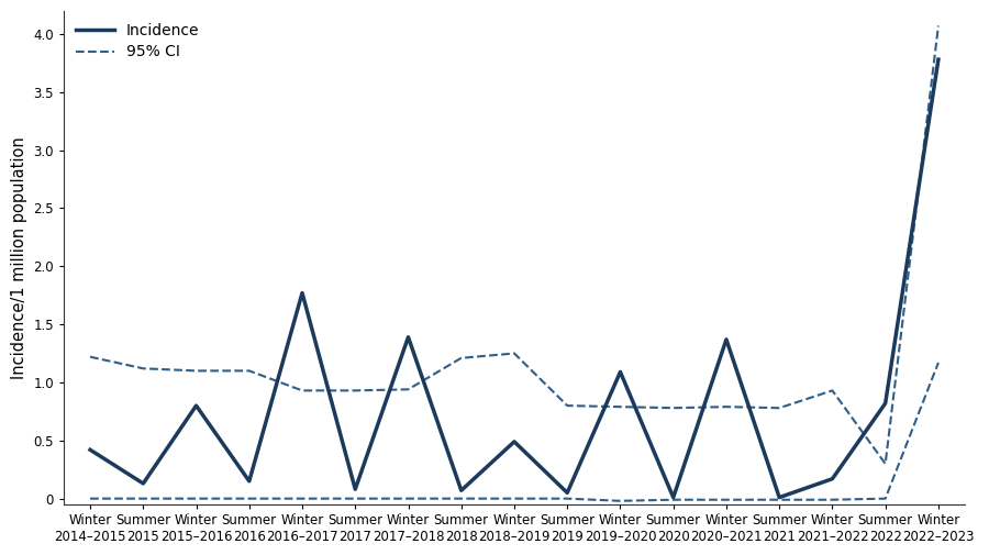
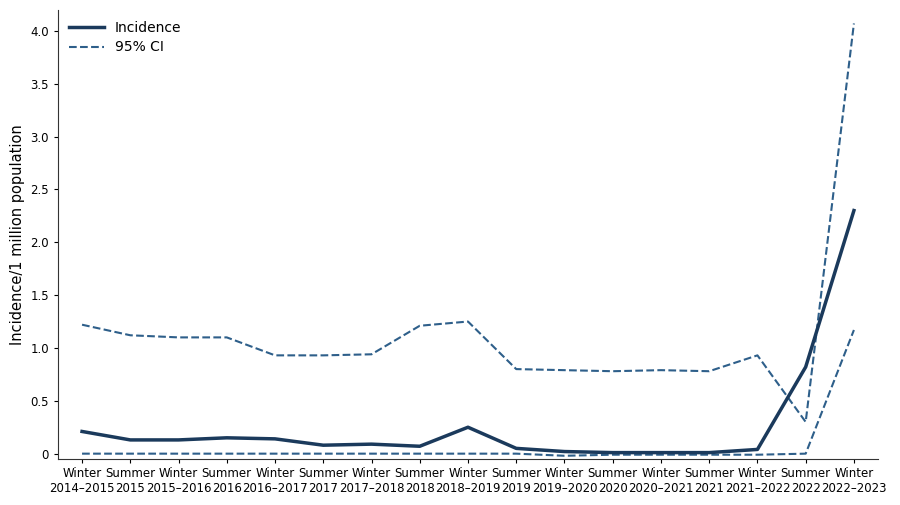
Incidence/Winter 2014–2015: 0.42 -> 0.21
Incidence/Winter 2015–2016: 0.80 -> 0.13
Incidence/Winter 2016–2017: 1.77 -> 0.14
Incidence/Winter 2017–2018: 1.39 -> 0.09
Incidence/Winter 2018–2019: 0.49 -> 0.25
Incidence/Winter 2019–2020: 1.09 -> 0.02
Incidence/Winter 2020–2021: 1.37 -> 0.01
Incidence/Winter 2021–2022: 0.17 -> 0.04
Incidence/Winter 2022–2023: 3.78 -> 2.30
